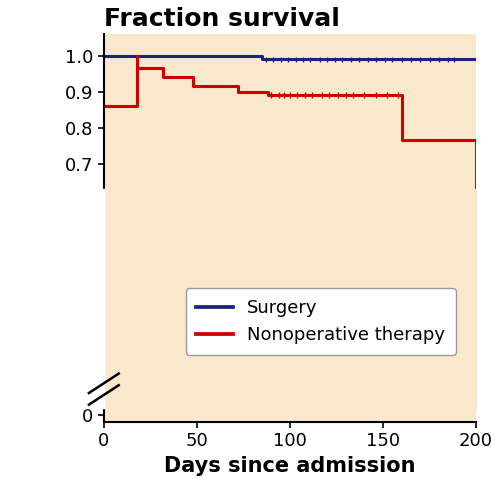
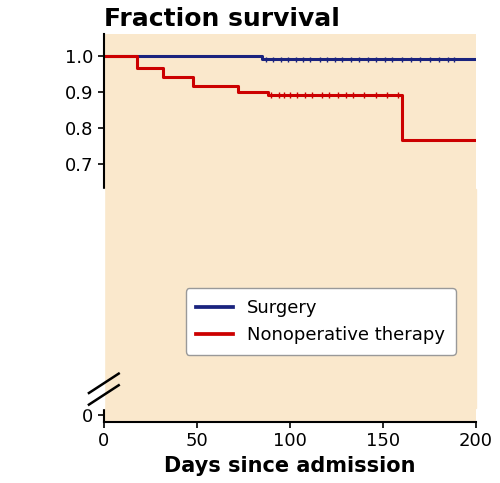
Nonoperative therapy/0: 0.860 -> 1.000
Nonoperative therapy/200: 0.630 -> 0.765
